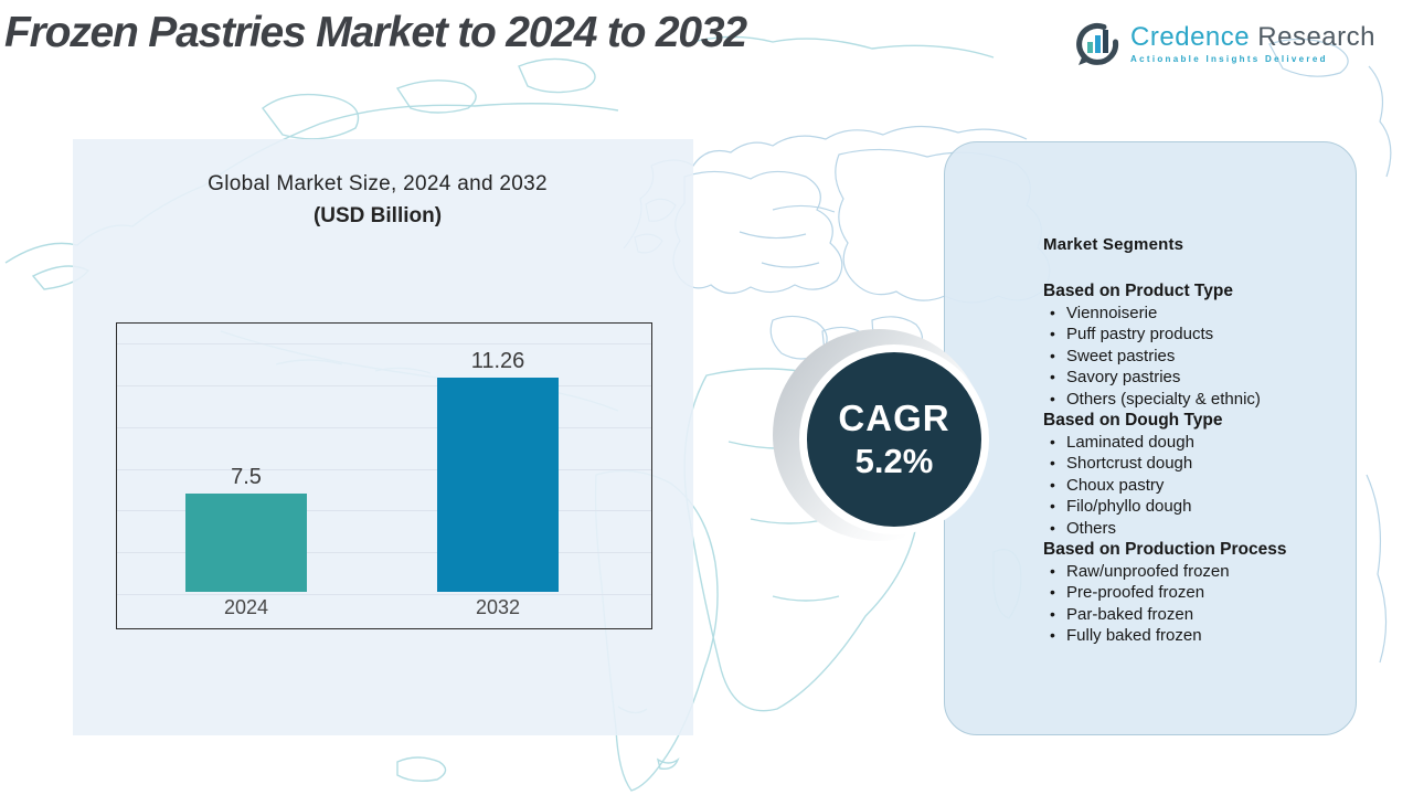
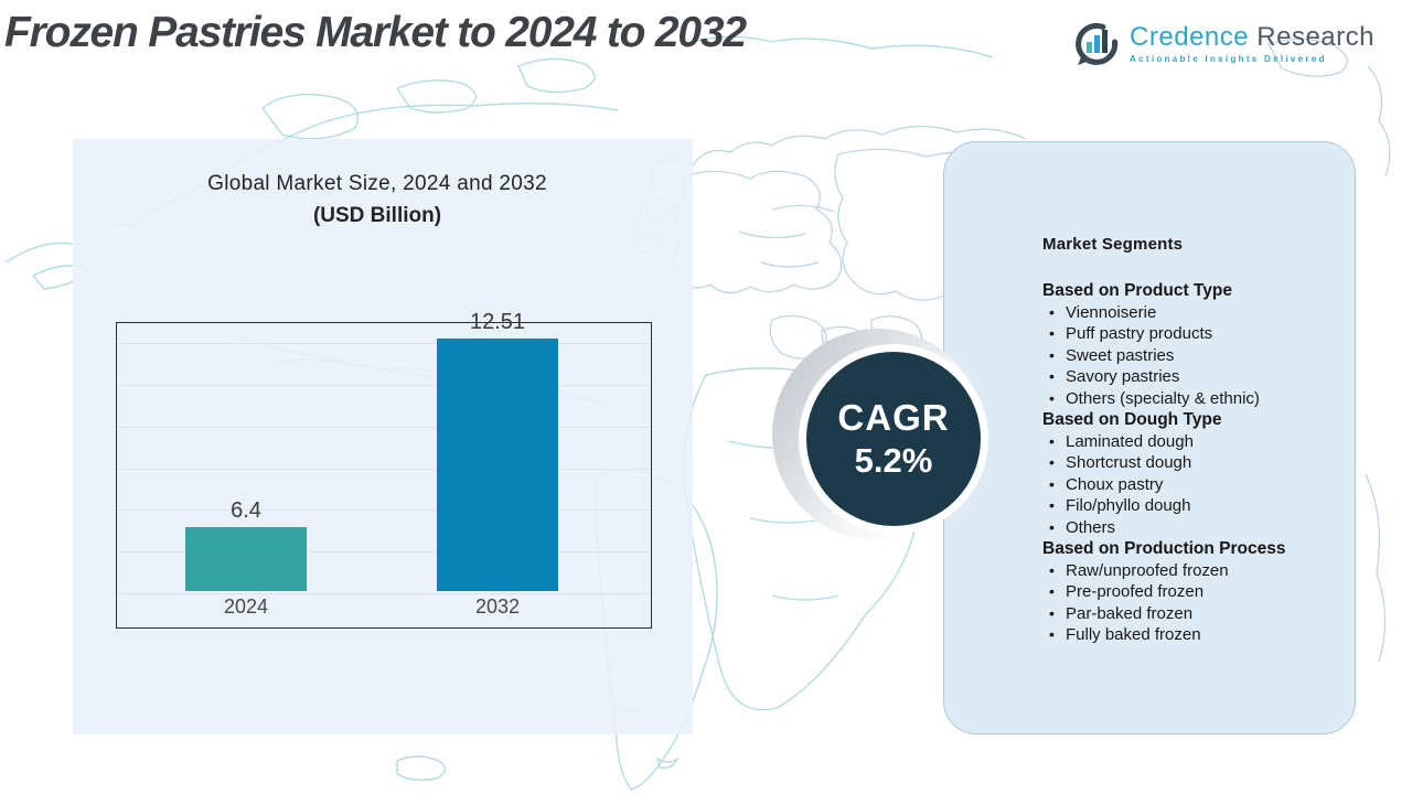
2024: 7.5 -> 6.4
2032: 11.26 -> 12.51
